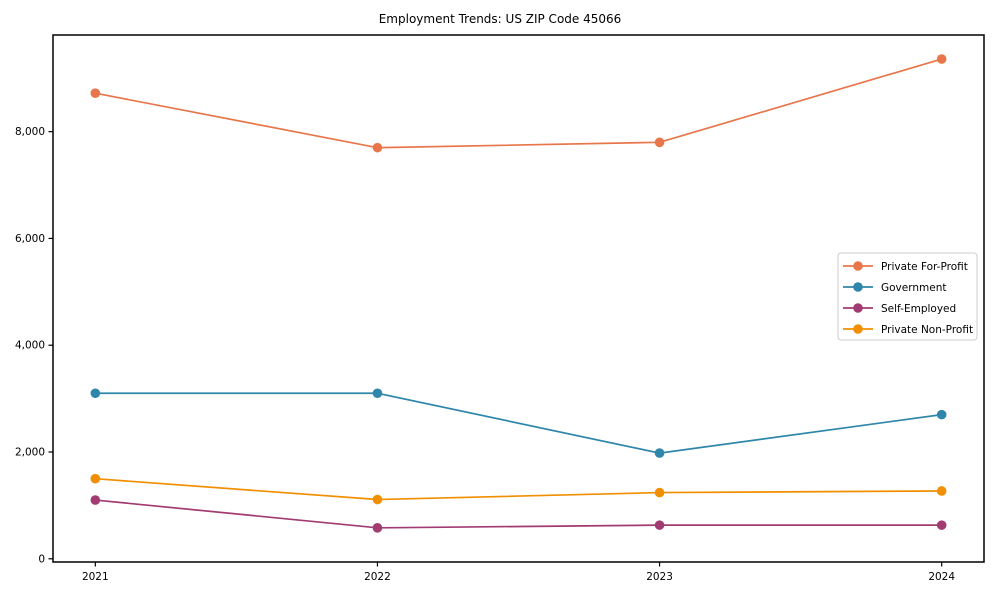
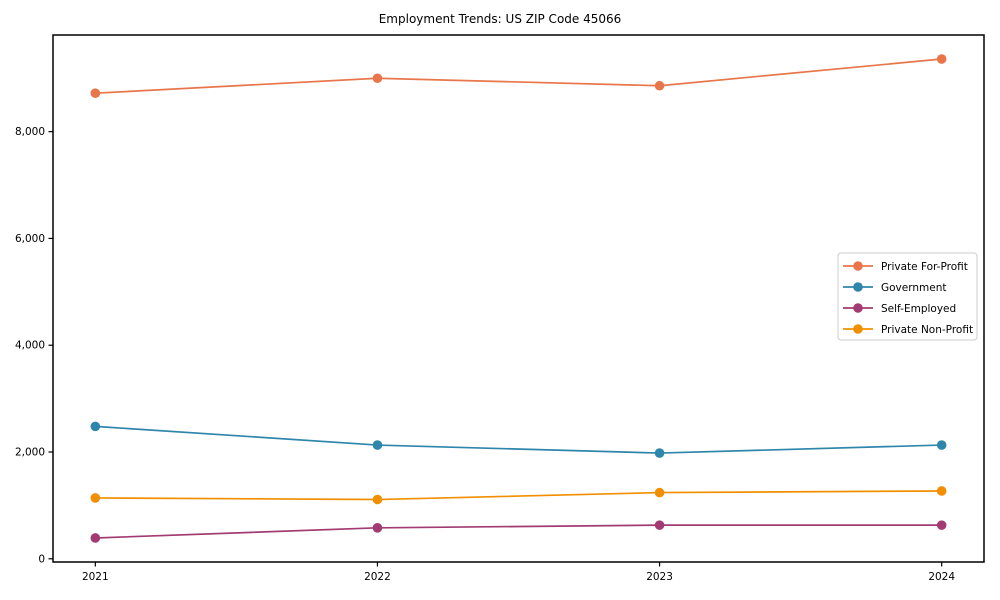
Government/2021: 3100 -> 2500
Self-Employed/2021: 1100 -> 400
Private Non-Profit/2021: 1500 -> 1100
Private For-Profit/2022: 7700 -> 9000
Government/2022: 3100 -> 2100
Private For-Profit/2023: 7800 -> 8900
Government/2024: 2700 -> 2100
